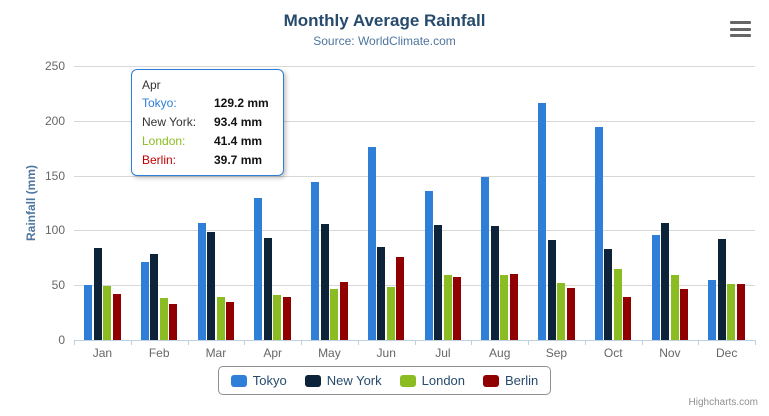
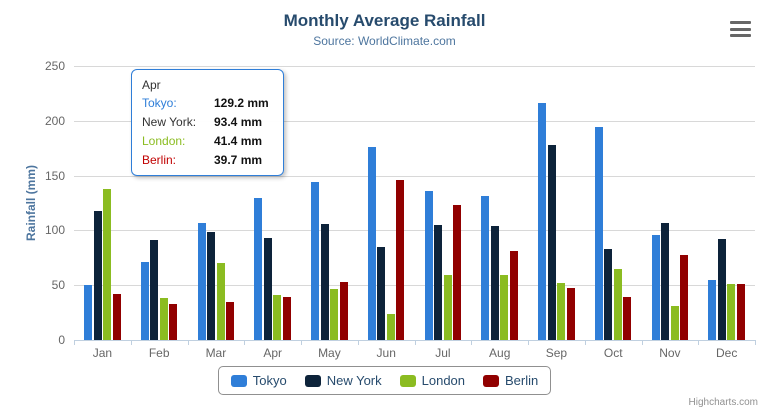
New York/Jan: 84 -> 118
London/Jan: 49 -> 138
New York/Feb: 79 -> 91
London/Mar: 39 -> 70
London/Jun: 48 -> 24
Berlin/Jun: 76 -> 146
Berlin/Jul: 57 -> 123
Tokyo/Aug: 148 -> 131
Berlin/Aug: 60 -> 81
New York/Sep: 91 -> 178
London/Nov: 59 -> 31
Berlin/Nov: 47 -> 78
